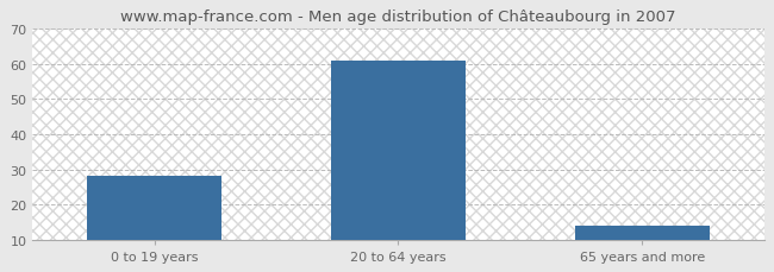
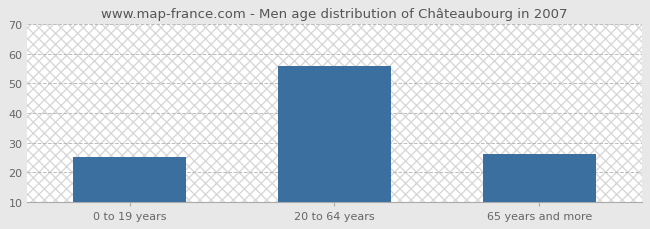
0 to 19 years: 28 -> 25
20 to 64 years: 61 -> 56
65 years and more: 14 -> 26
